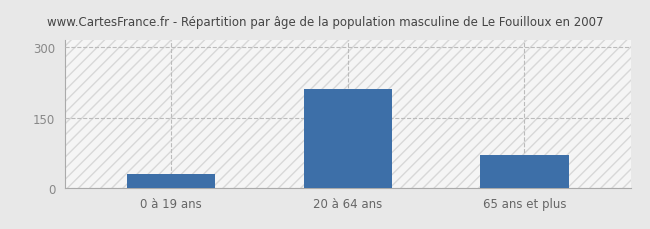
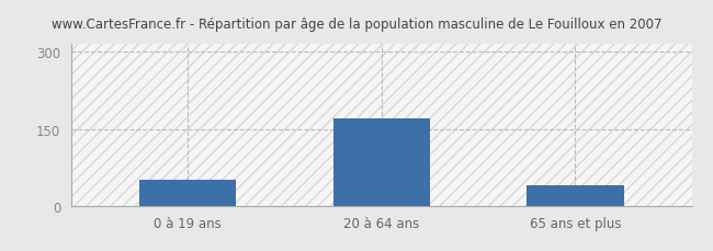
0 à 19 ans: 30 -> 50
20 à 64 ans: 210 -> 170
65 ans et plus: 70 -> 40
